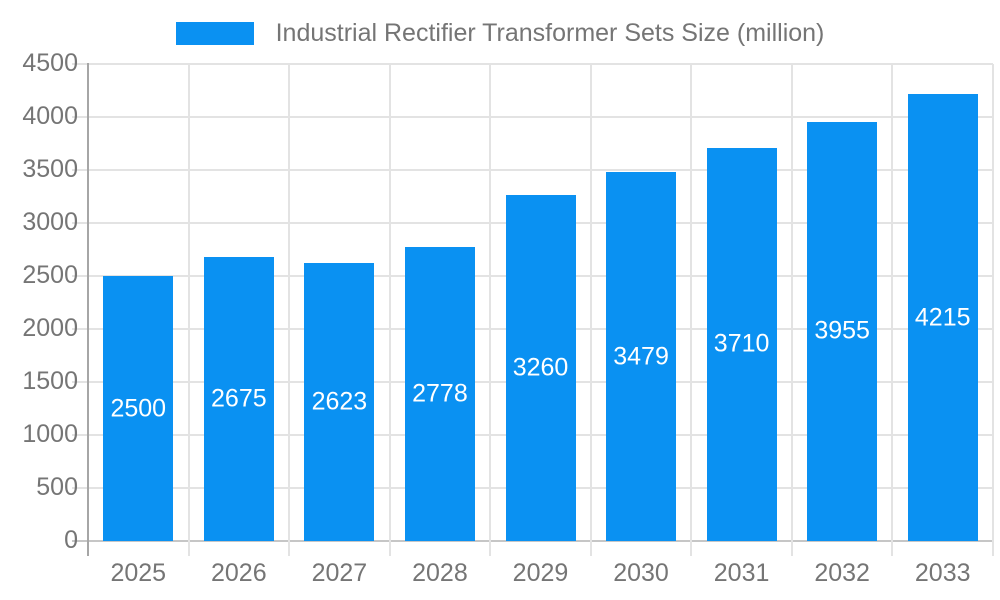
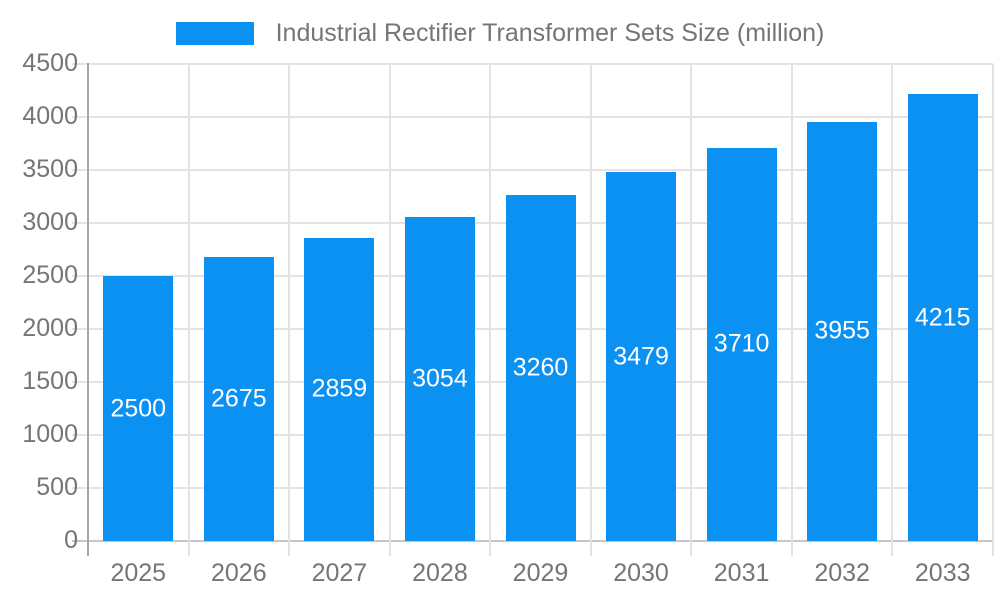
2027: 2623 -> 2859
2028: 2778 -> 3054
